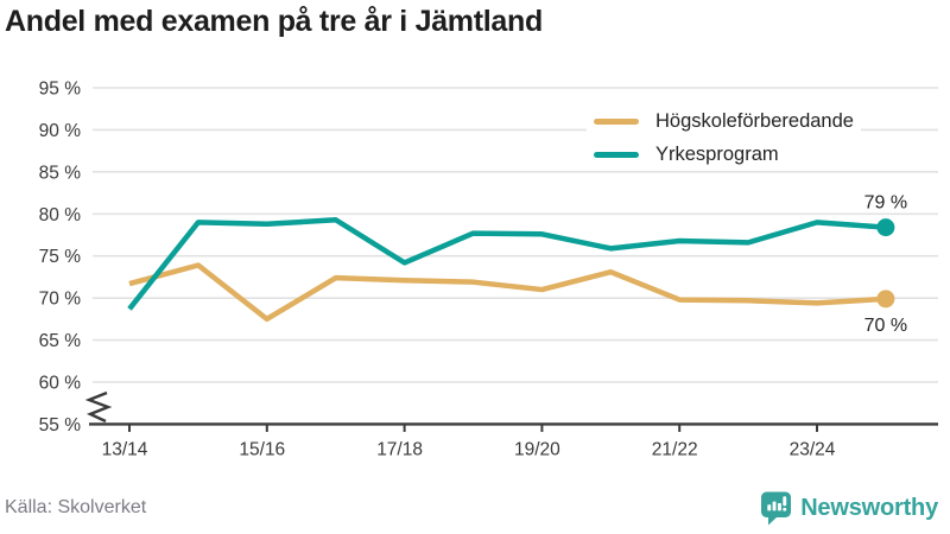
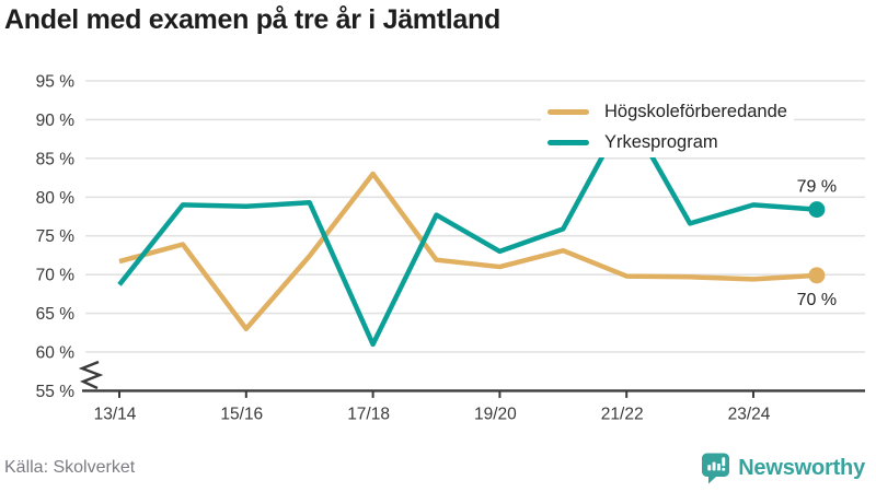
Högskoleförberedande/15/16: 68% -> 63%
Högskoleförberedande/17/18: 72% -> 83%
Yrkesprogram/17/18: 74% -> 61%
Yrkesprogram/19/20: 78% -> 73%
Yrkesprogram/21/22: 77% -> 91%
